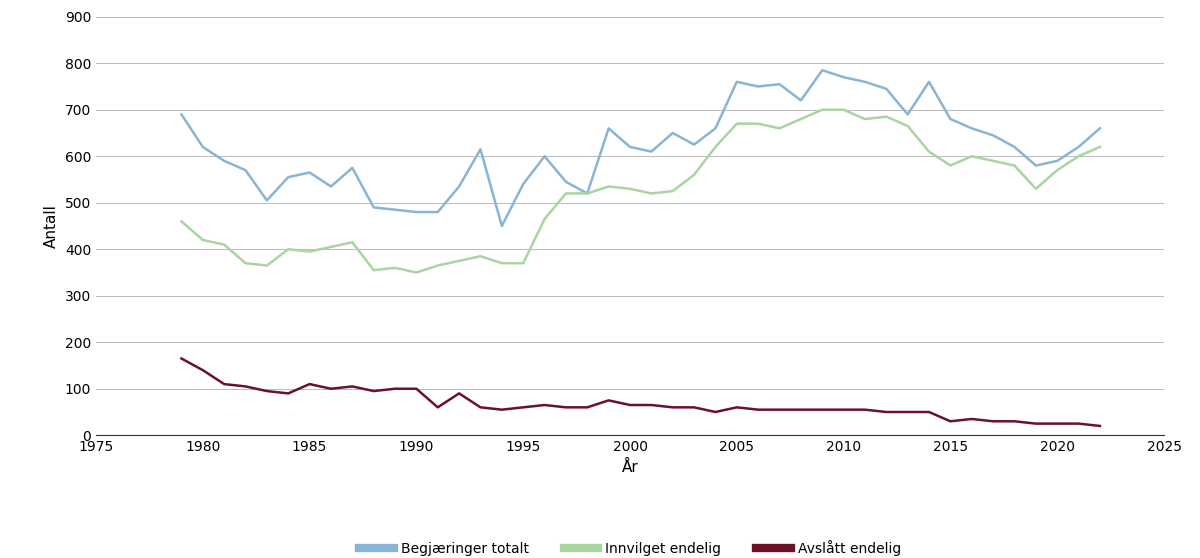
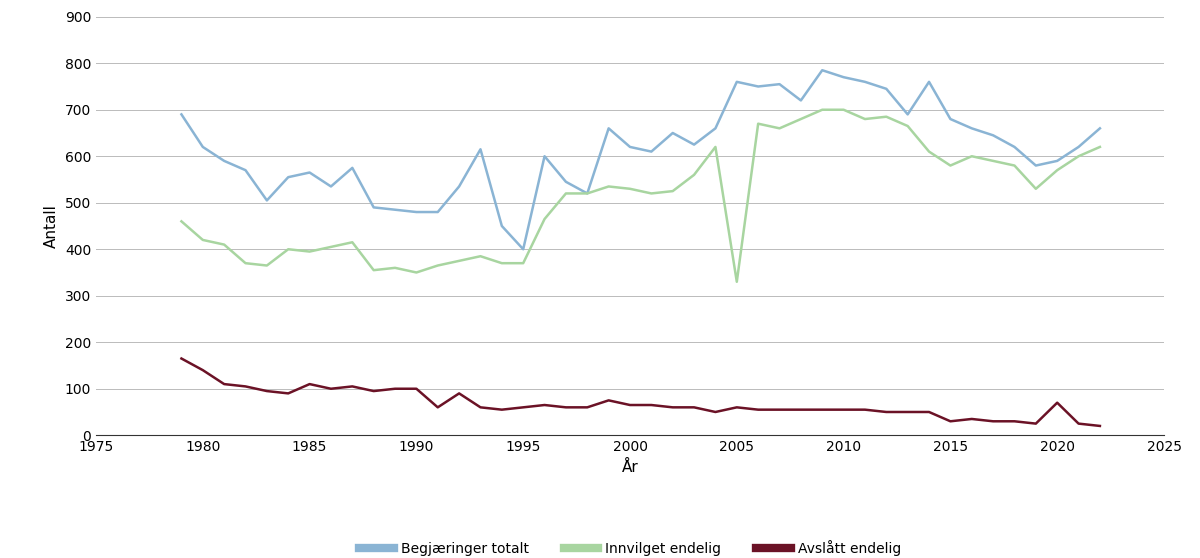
Begjæringer totalt/1995: 540 -> 400
Innvilget endelig/2005: 670 -> 330
Avslått endelig/2020: 25 -> 70
